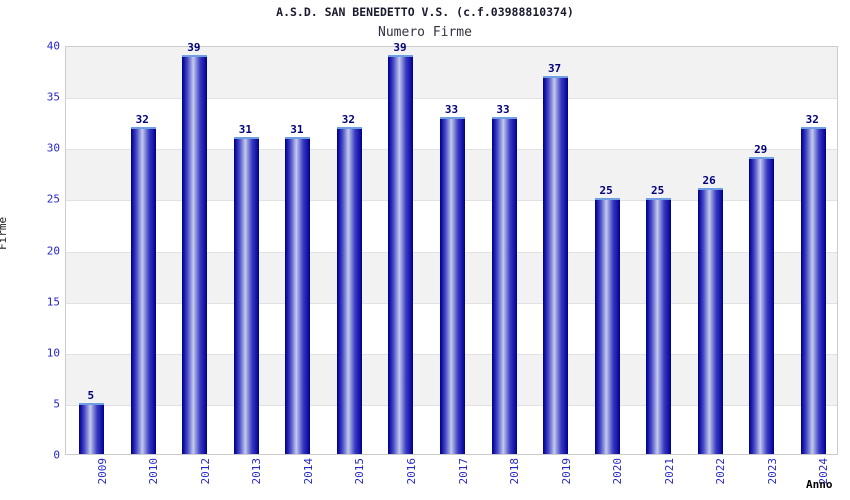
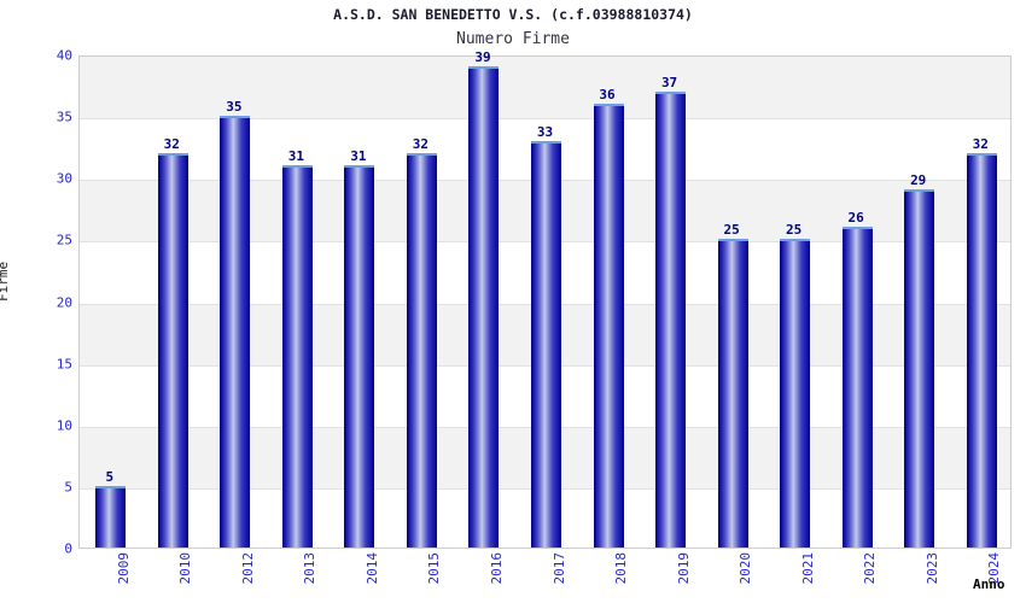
2012: 39 -> 35
2018: 33 -> 36
